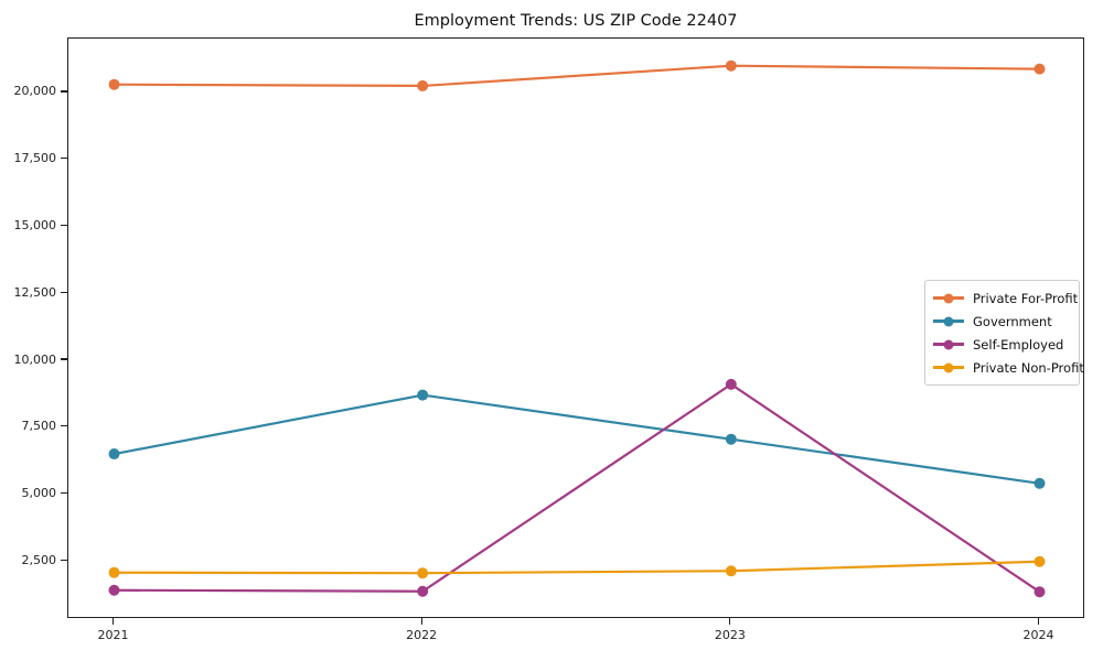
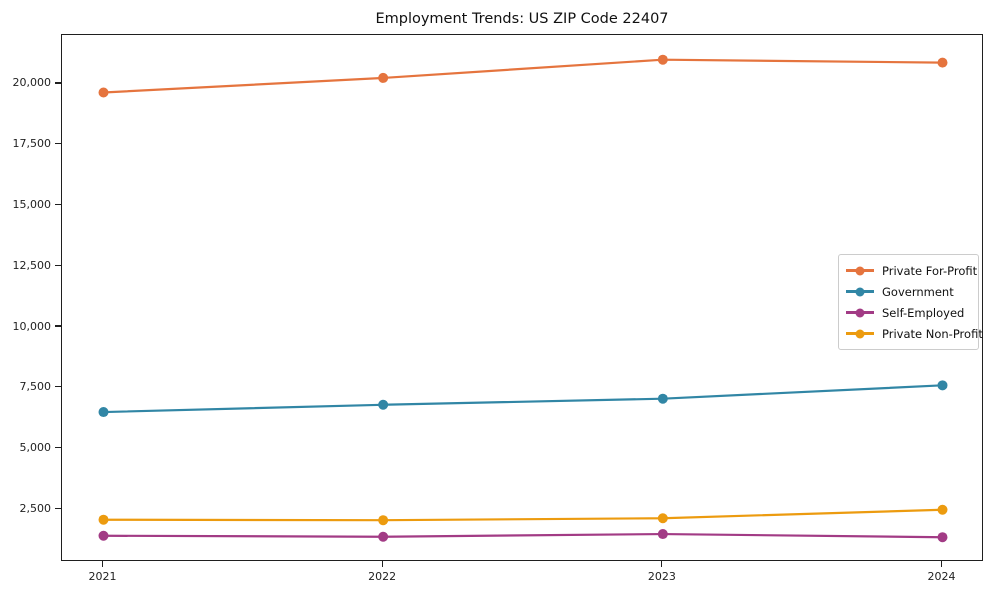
Private For-Profit/2021: 20300 -> 19600
Government/2022: 8700 -> 6800
Self-Employed/2023: 9100 -> 1500
Government/2024: 5400 -> 7600
